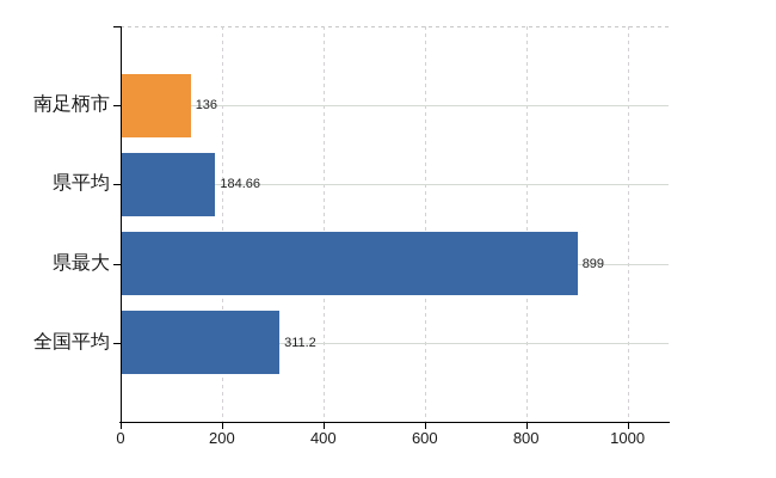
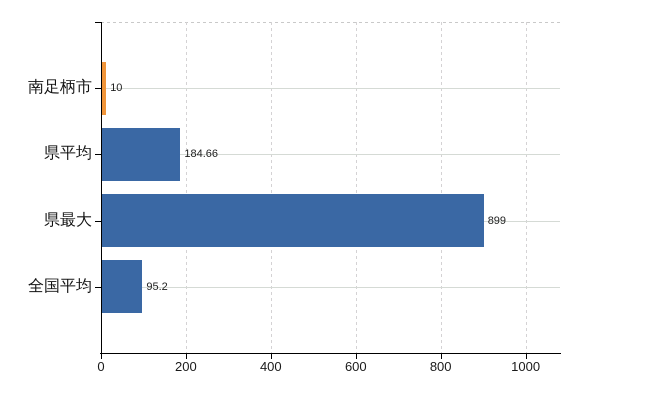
南足柄市: 136 -> 10
全国平均: 311.2 -> 95.2
